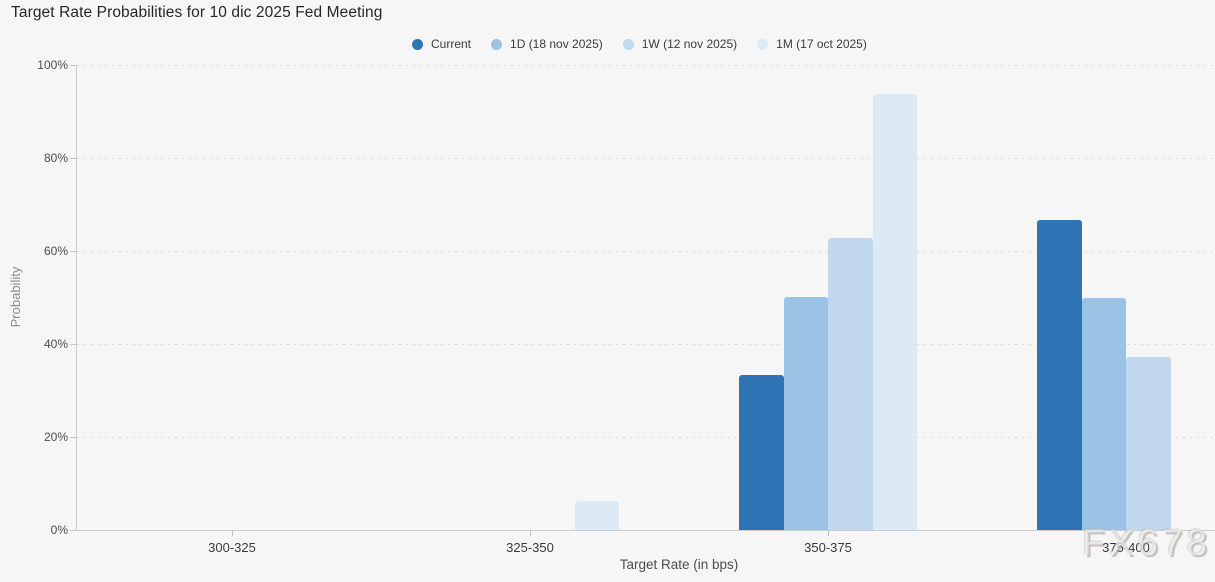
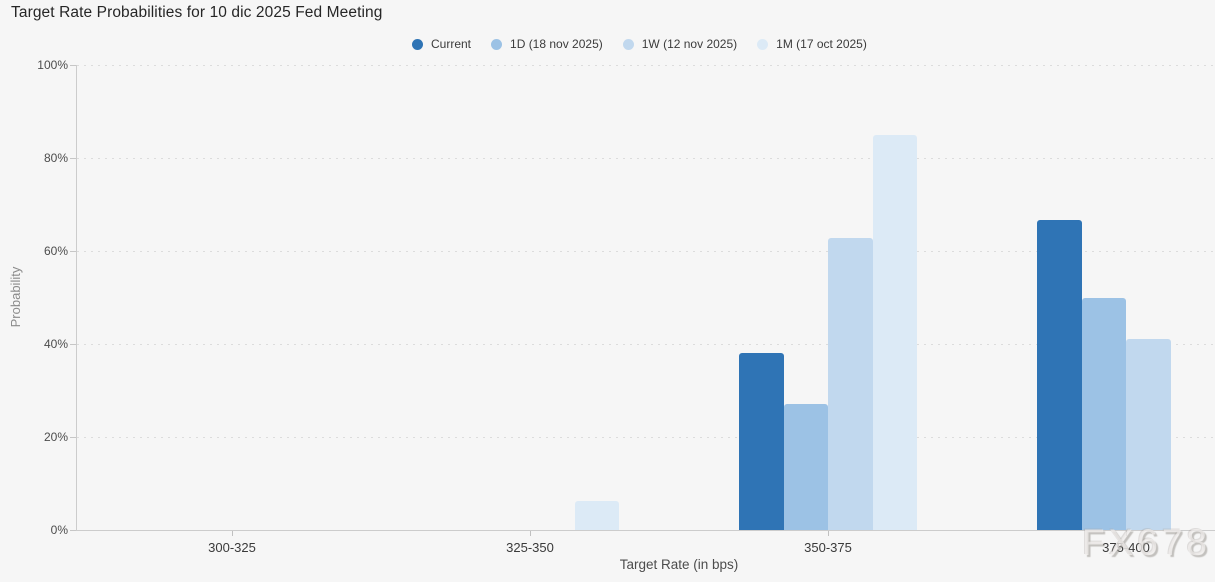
Current/350-375: 33% -> 38%
1D (18 nov 2025)/350-375: 50% -> 27%
1M (17 oct 2025)/350-375: 94% -> 85%
1W (12 nov 2025)/375-400: 37% -> 41%
